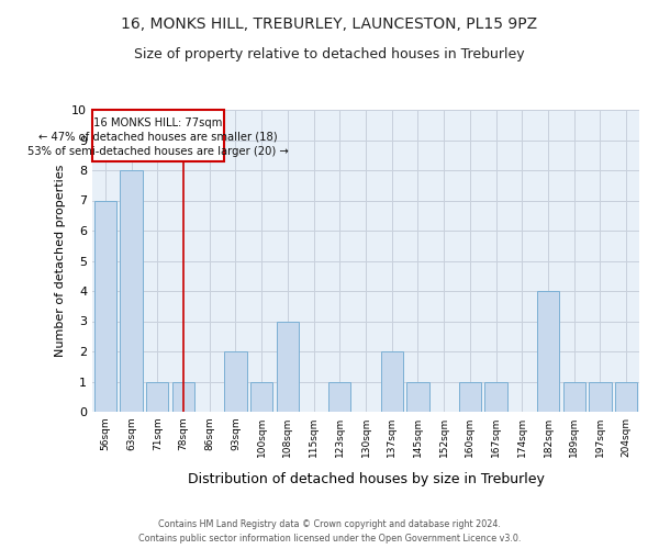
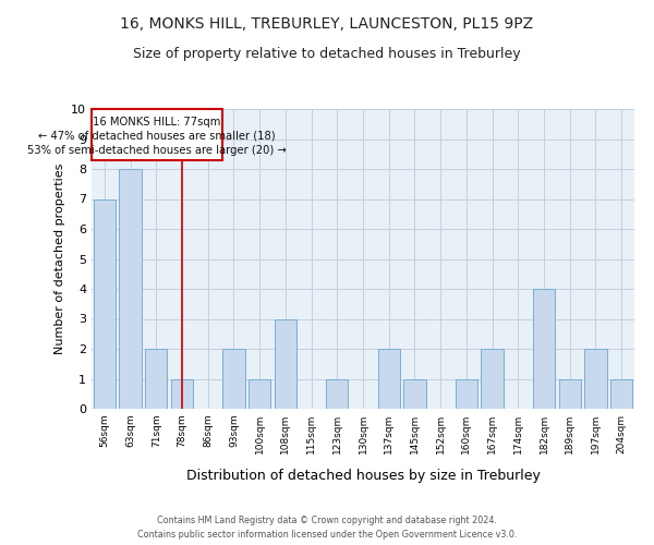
71sqm: 1 -> 2
167sqm: 1 -> 2
197sqm: 1 -> 2
